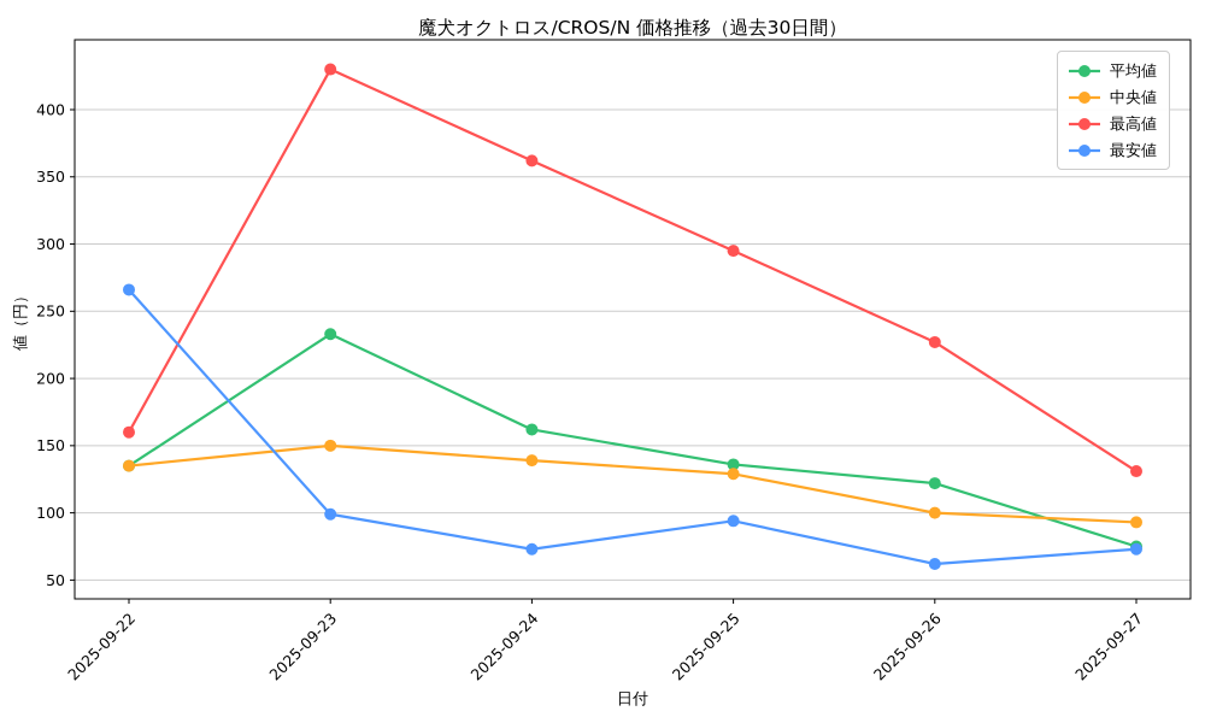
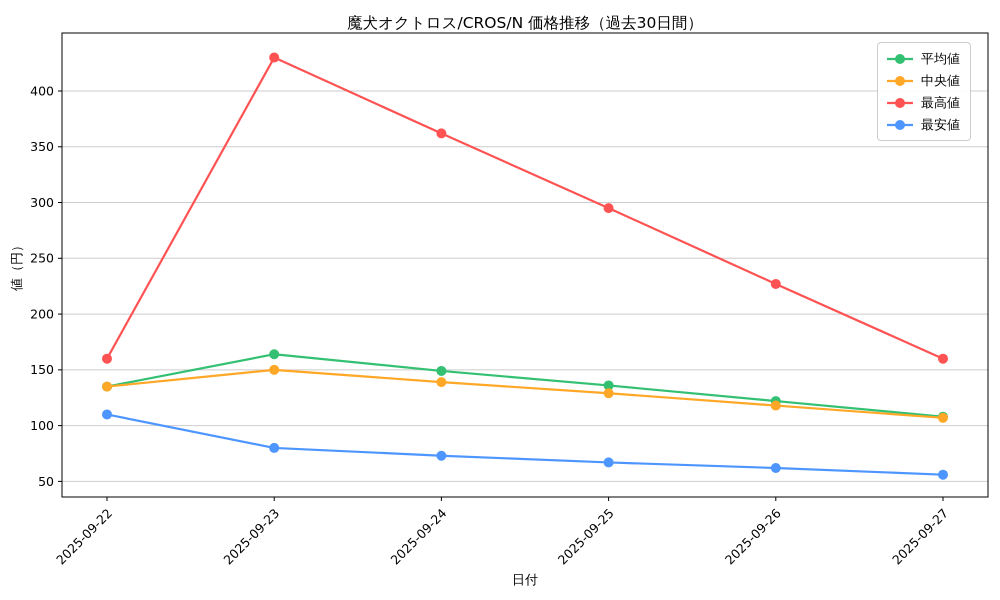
最安値/2025-09-22: 266 -> 110
平均値/2025-09-23: 233 -> 164
最安値/2025-09-23: 99 -> 80
平均値/2025-09-24: 162 -> 149
最安値/2025-09-25: 94 -> 67
中央値/2025-09-26: 100 -> 118
平均値/2025-09-27: 75 -> 108
中央値/2025-09-27: 93 -> 107
最高値/2025-09-27: 131 -> 160
最安値/2025-09-27: 73 -> 56
